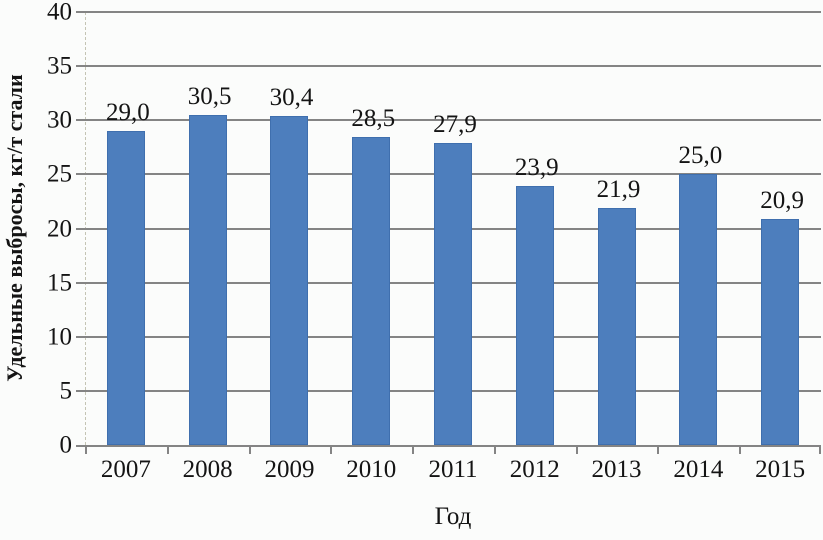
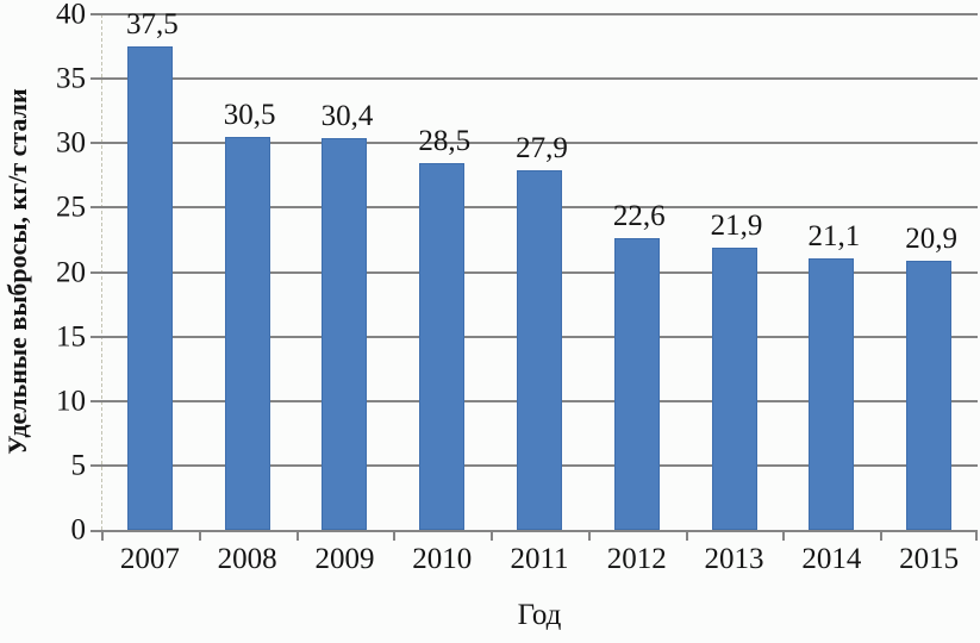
2007: 29,0 -> 37,5
2012: 23,9 -> 22,6
2014: 25,0 -> 21,1
